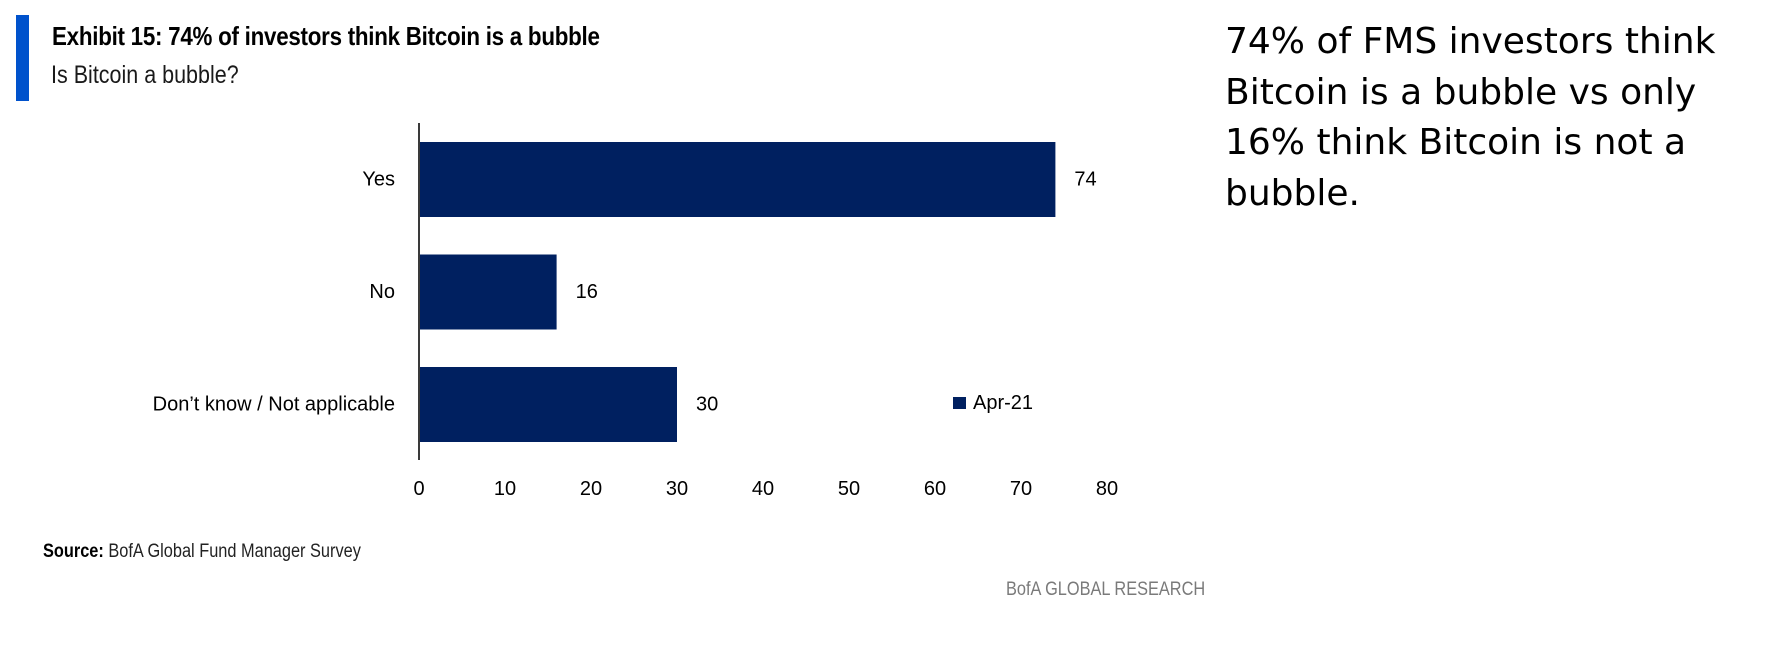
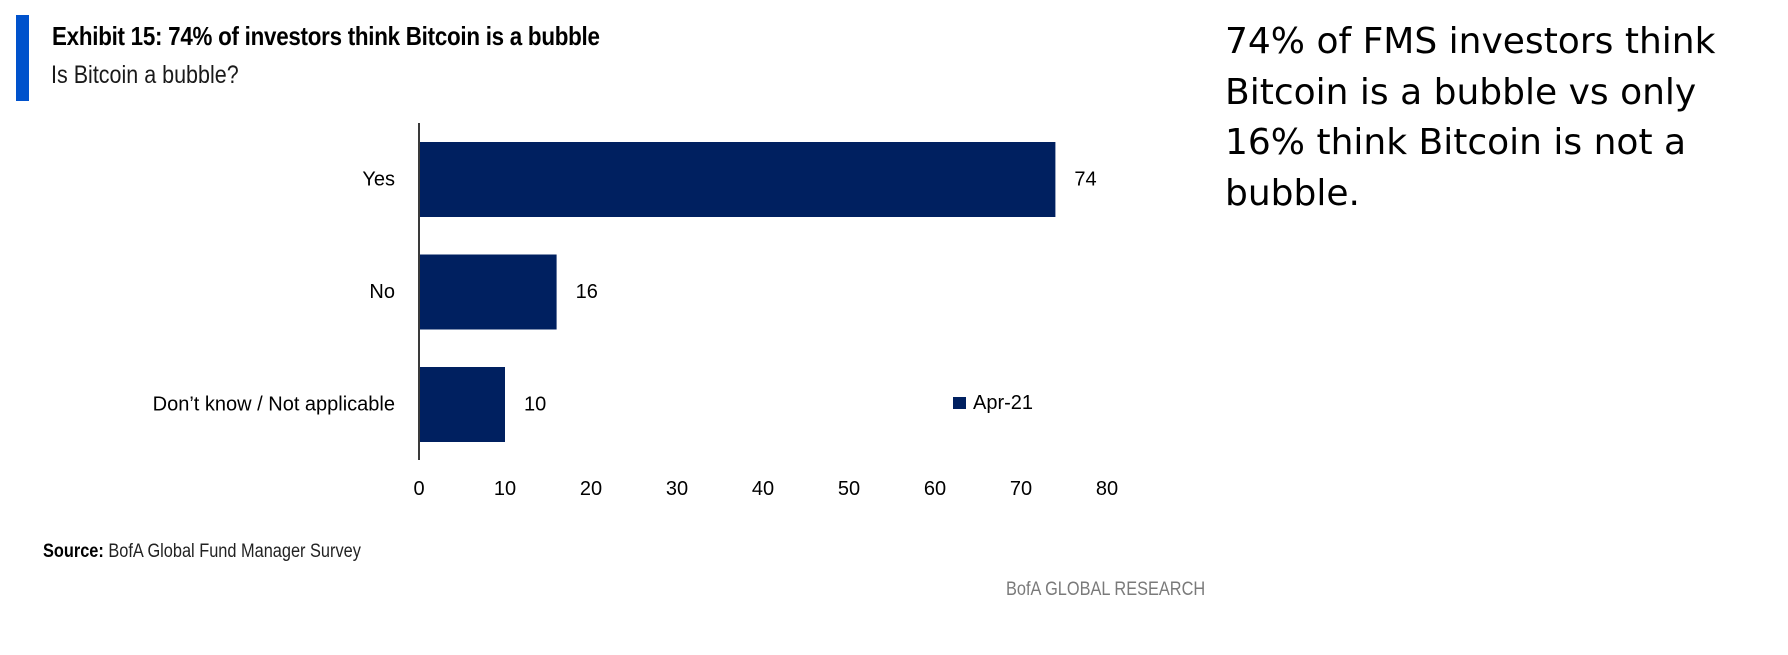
Don’t know / Not applicable: 30 -> 10
